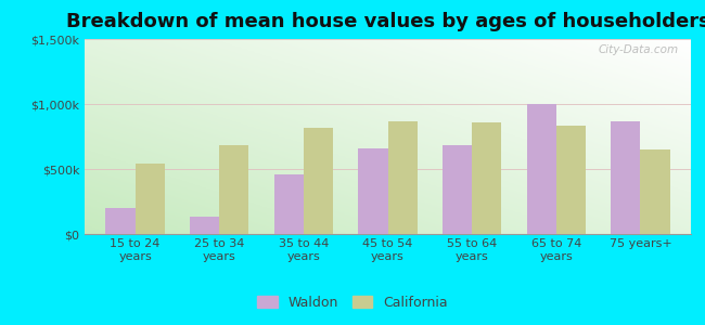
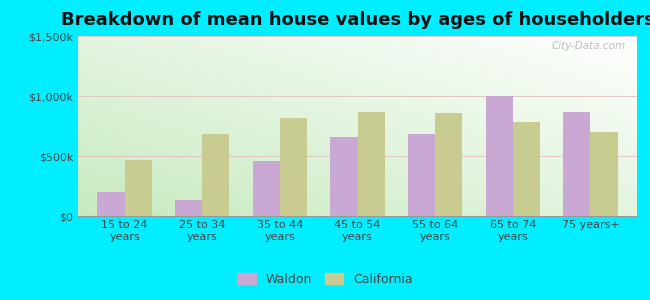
California/15 to 24 years: $540k -> $470k
California/65 to 74 years: $830k -> $780k
California/75 years+: $650k -> $700k
